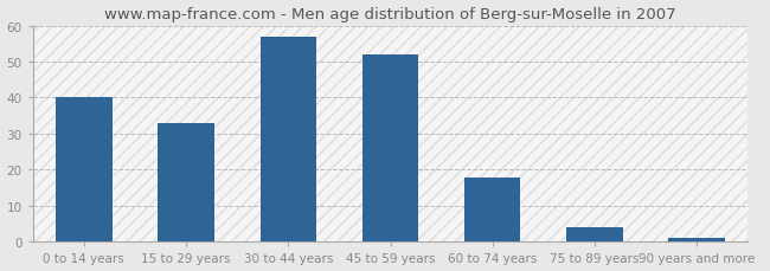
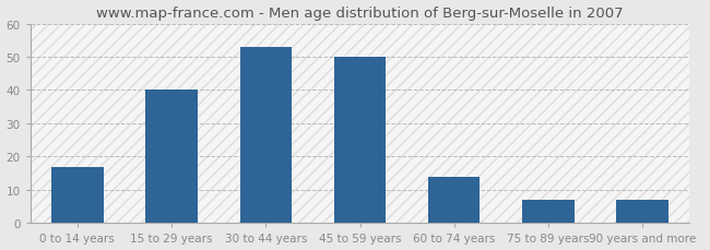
0 to 14 years: 40 -> 17
15 to 29 years: 33 -> 40
30 to 44 years: 57 -> 53
45 to 59 years: 52 -> 50
60 to 74 years: 18 -> 14
75 to 89 years: 4 -> 7
90 years and more: 1 -> 7
